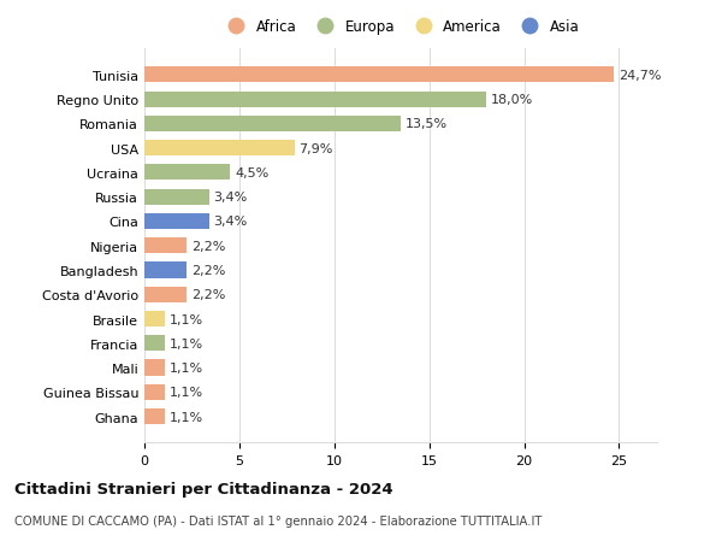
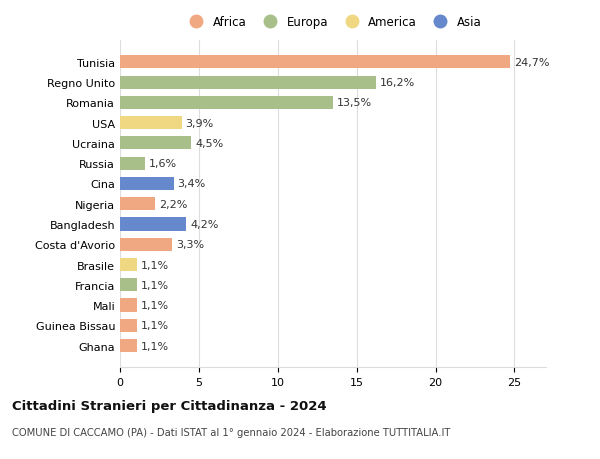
Regno Unito: 18,0% -> 16,2%
USA: 7,9% -> 3,9%
Russia: 3,4% -> 1,6%
Bangladesh: 2,2% -> 4,2%
Costa d'Avorio: 2,2% -> 3,3%
